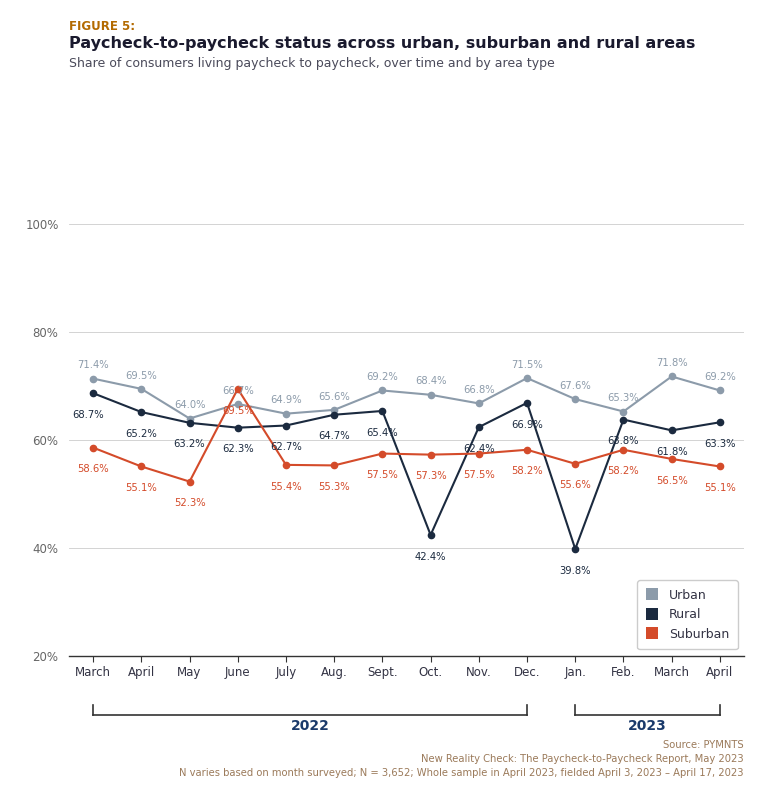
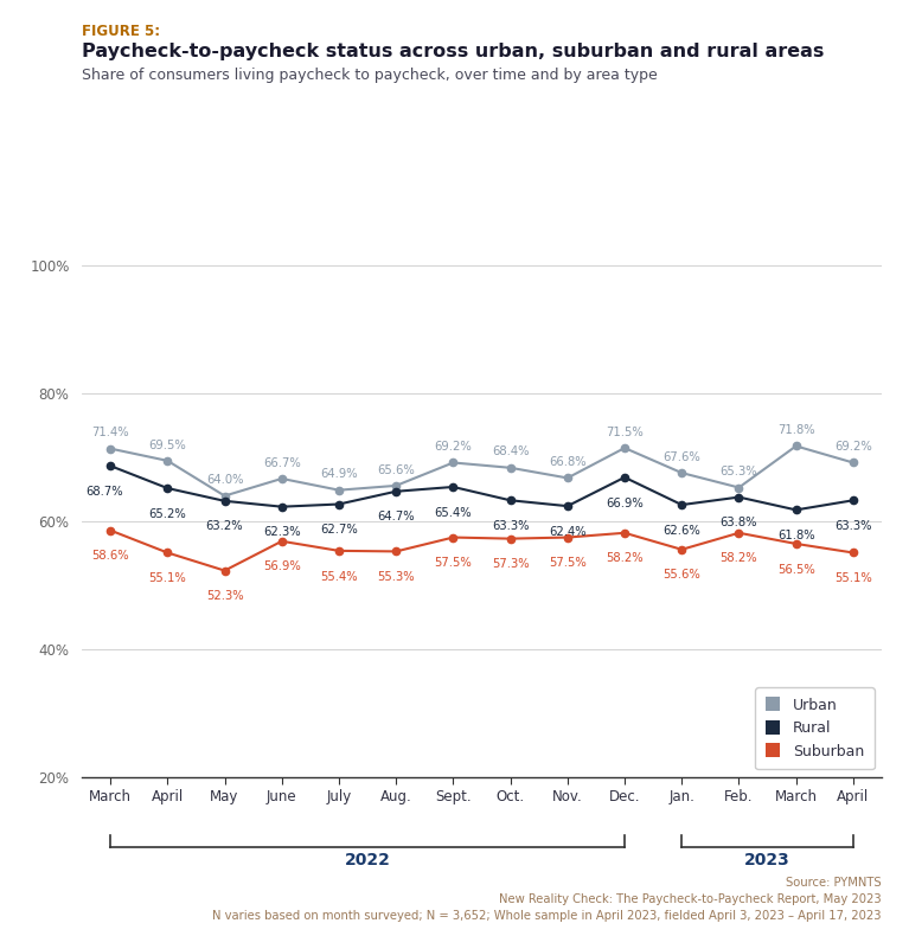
Suburban/June: 69.5% -> 56.9%
Rural/Oct.: 42.4% -> 63.3%
Rural/Jan.: 39.8% -> 62.6%
